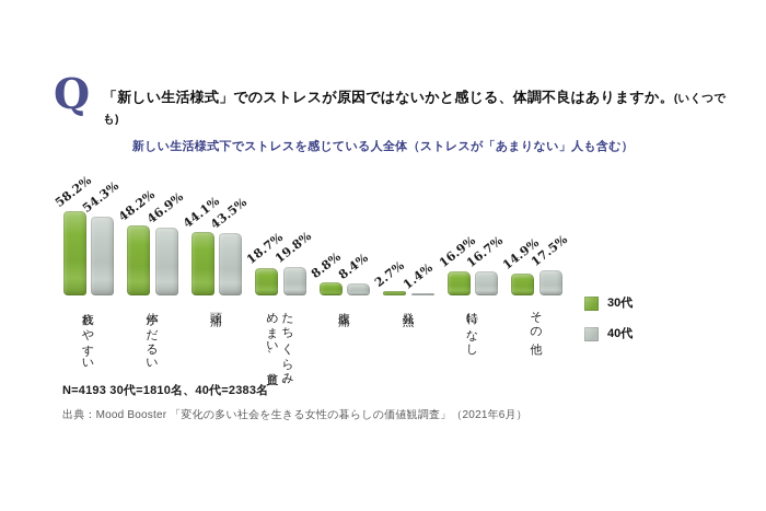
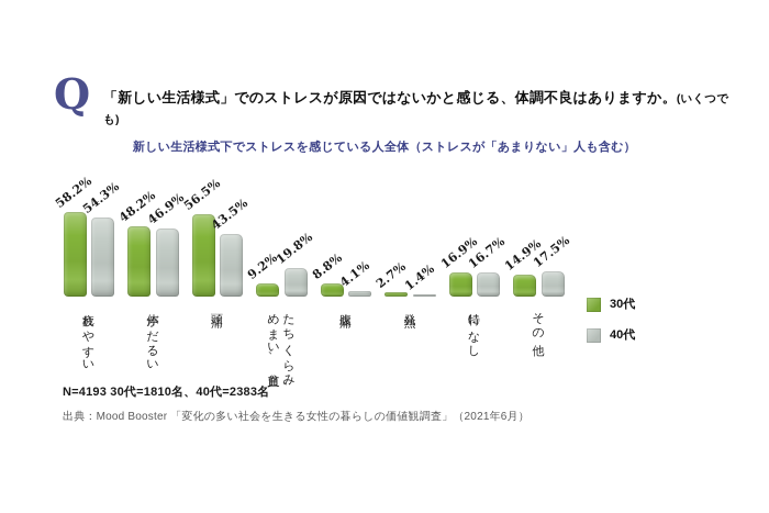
30代/頭痛: 44.1% -> 56.5%
30代/たちくらみ、 めまい、貧血: 18.7% -> 9.2%
40代/腹痛: 8.4% -> 4.1%
